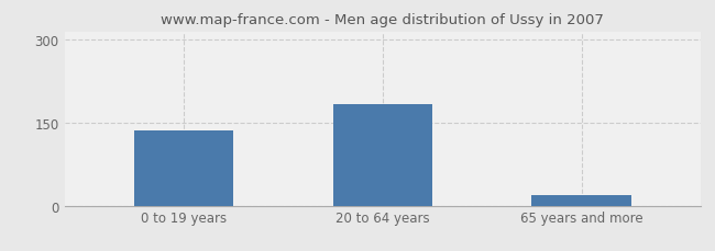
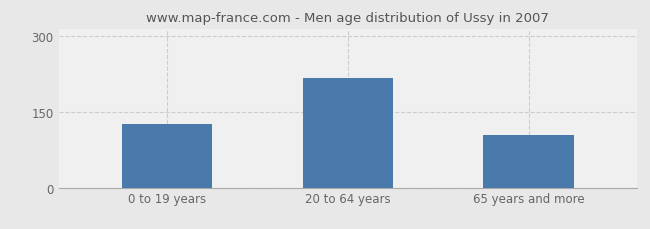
0 to 19 years: 137 -> 126
20 to 64 years: 183 -> 218
65 years and more: 20 -> 104
